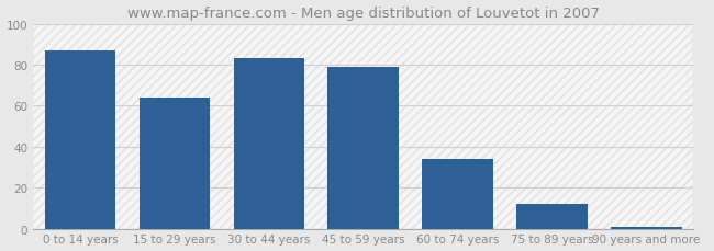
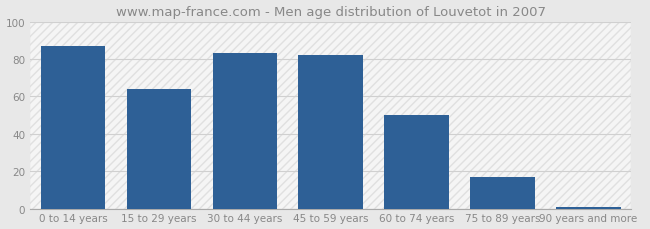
45 to 59 years: 79 -> 82
60 to 74 years: 34 -> 50
75 to 89 years: 12 -> 17
